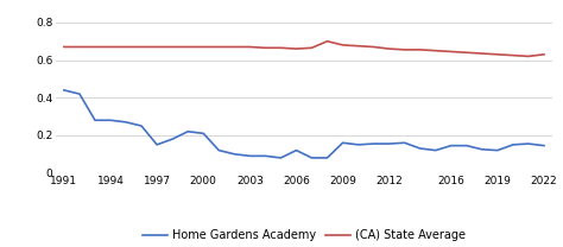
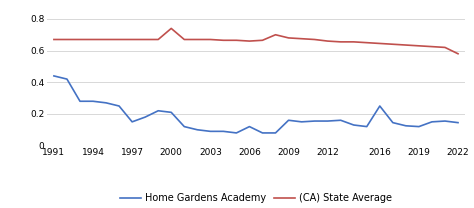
(CA) State Average/2000: 0.67 -> 0.74
Home Gardens Academy/2016: 0.14 -> 0.25
(CA) State Average/2022: 0.63 -> 0.58
